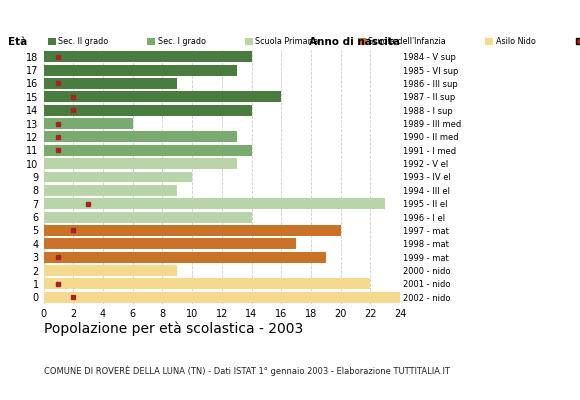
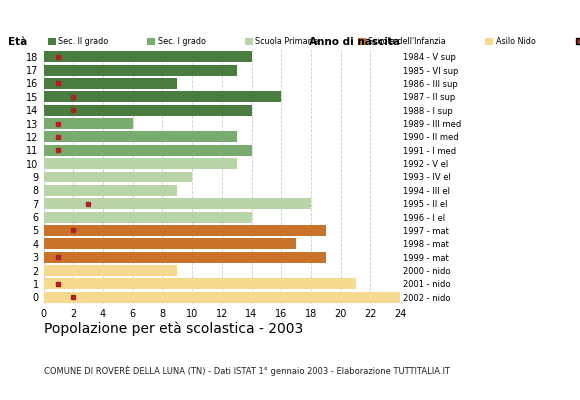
7: 23 -> 18
5: 20 -> 19
1: 22 -> 21
